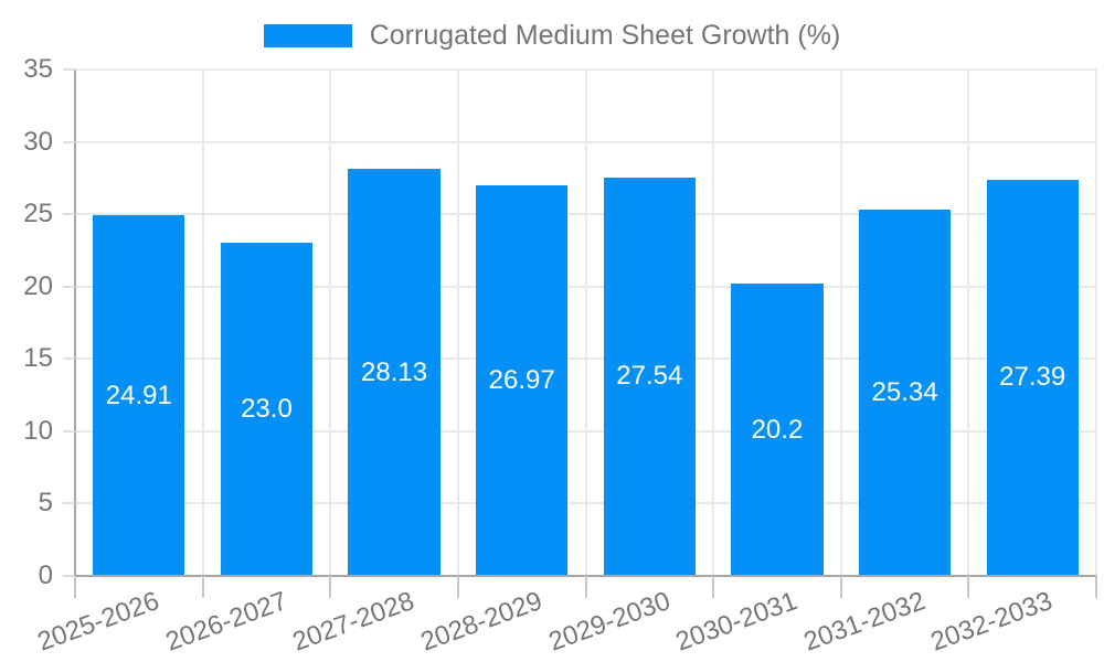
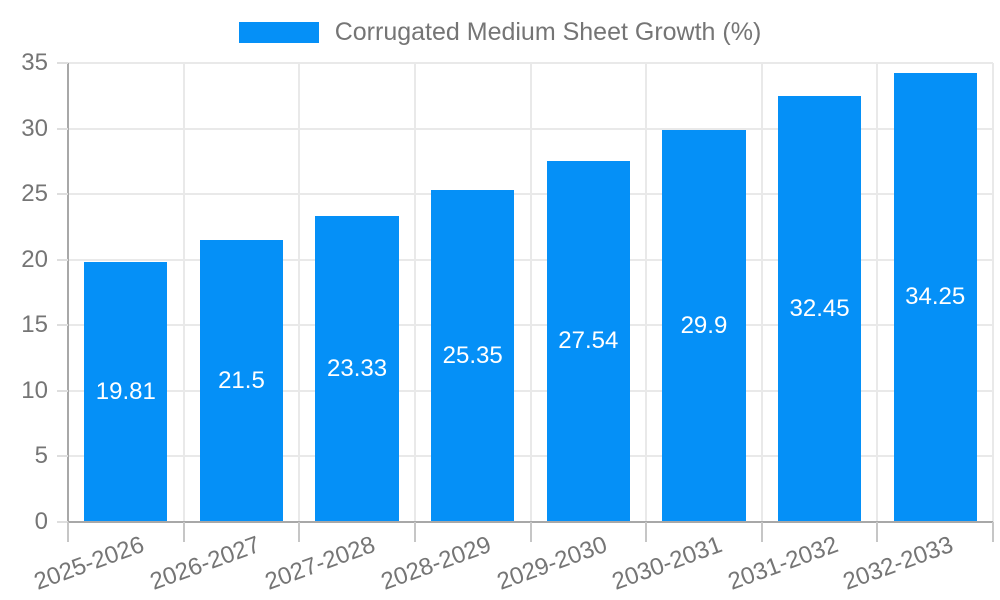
2025-2026: 24.91 -> 19.81
2026-2027: 23.0 -> 21.5
2027-2028: 28.13 -> 23.33
2028-2029: 26.97 -> 25.35
2030-2031: 20.2 -> 29.9
2031-2032: 25.34 -> 32.45
2032-2033: 27.39 -> 34.25
